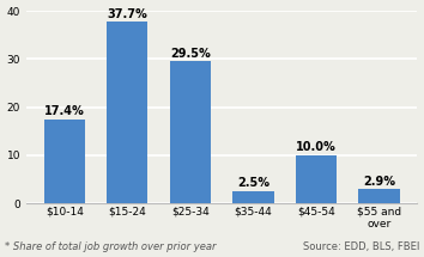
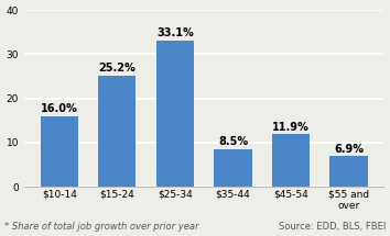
$10-14: 17.4% -> 16.0%
$15-24: 37.7% -> 25.2%
$25-34: 29.5% -> 33.1%
$35-44: 2.5% -> 8.5%
$45-54: 10.0% -> 11.9%
$55 and over: 2.9% -> 6.9%
